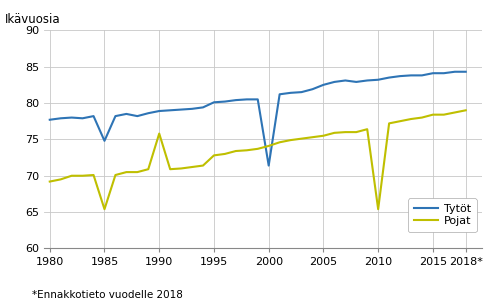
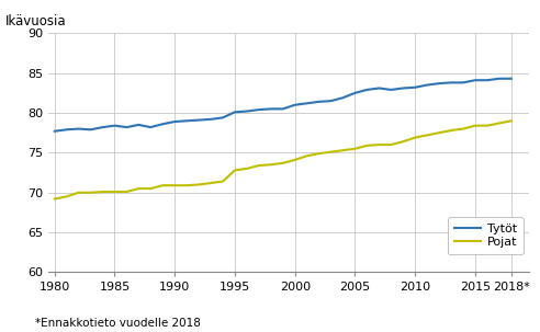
Tytöt/1985: 74.8 -> 78.4
Pojat/1985: 65.4 -> 70.1
Pojat/1990: 75.8 -> 70.9
Tytöt/2000: 71.4 -> 81.0
Pojat/2010: 65.4 -> 76.9
